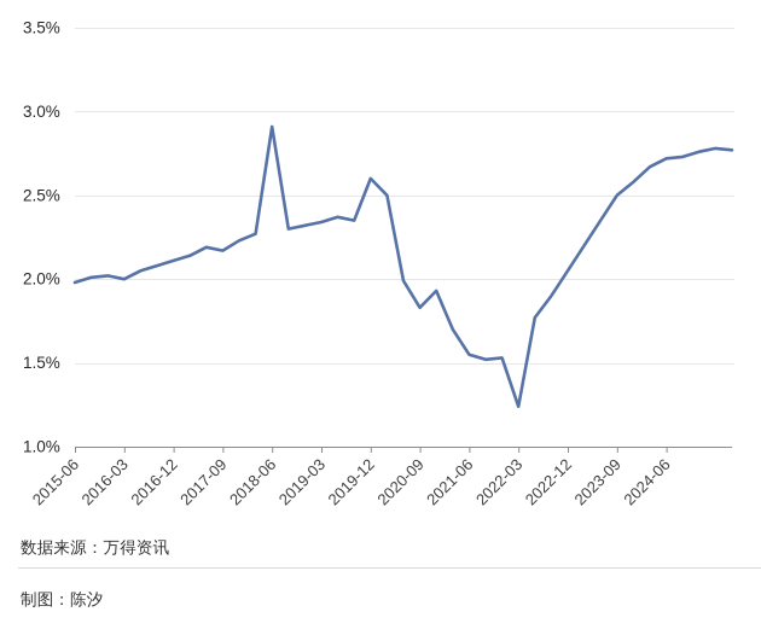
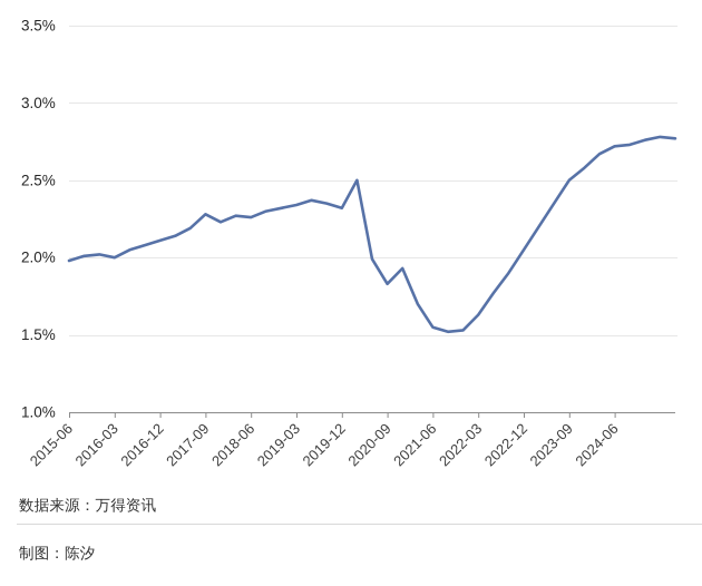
2017-09: 2.17% -> 2.28%
2018-06: 2.91% -> 2.26%
2019-12: 2.60% -> 2.32%
2022-03: 1.24% -> 1.63%
